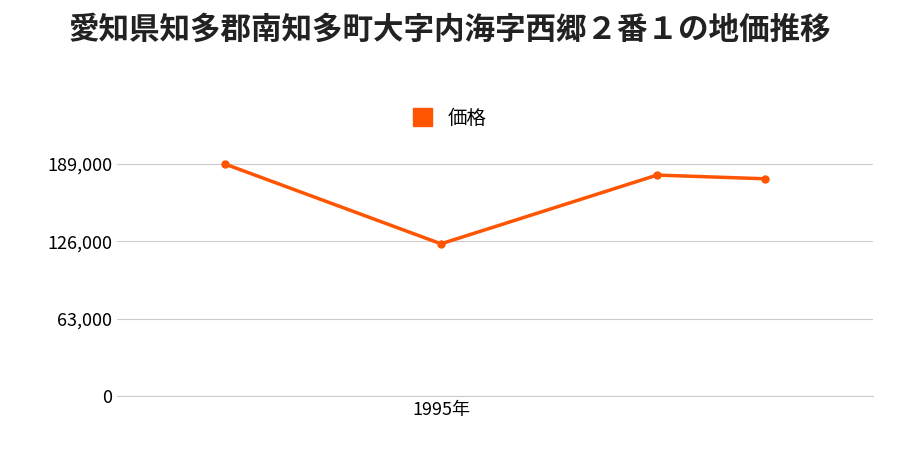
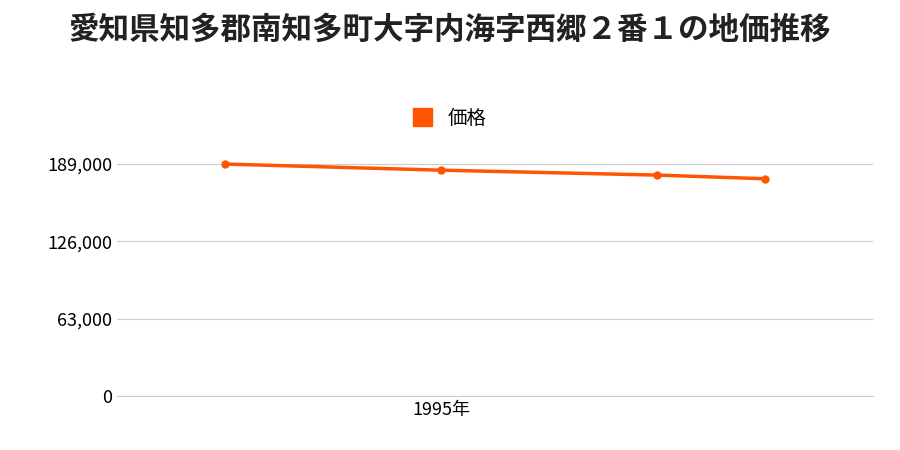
1995年: 124,000 -> 184,000
